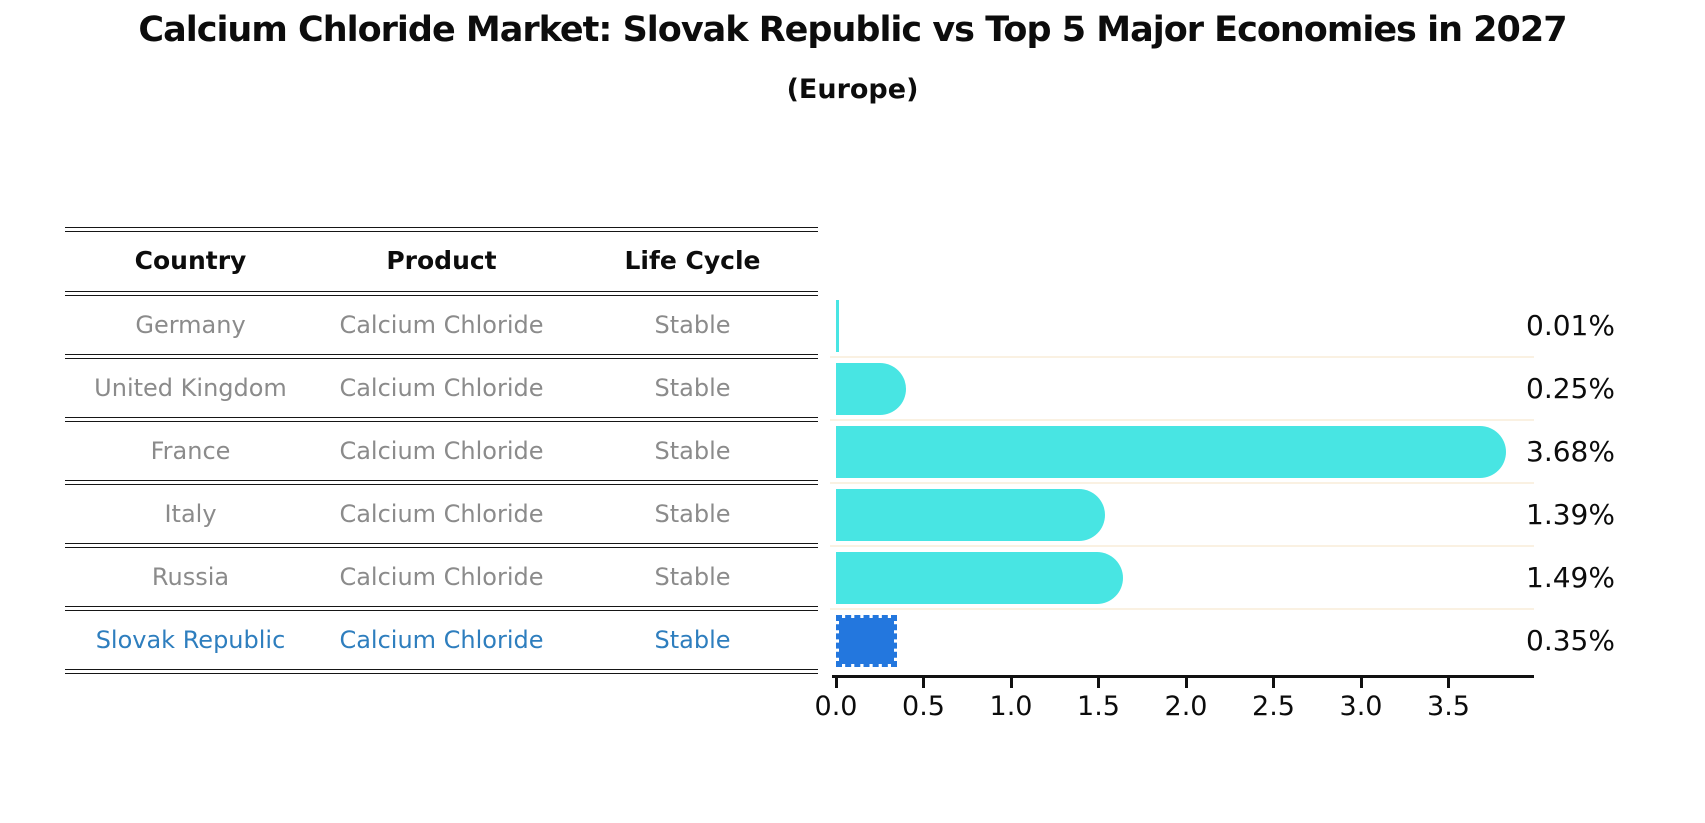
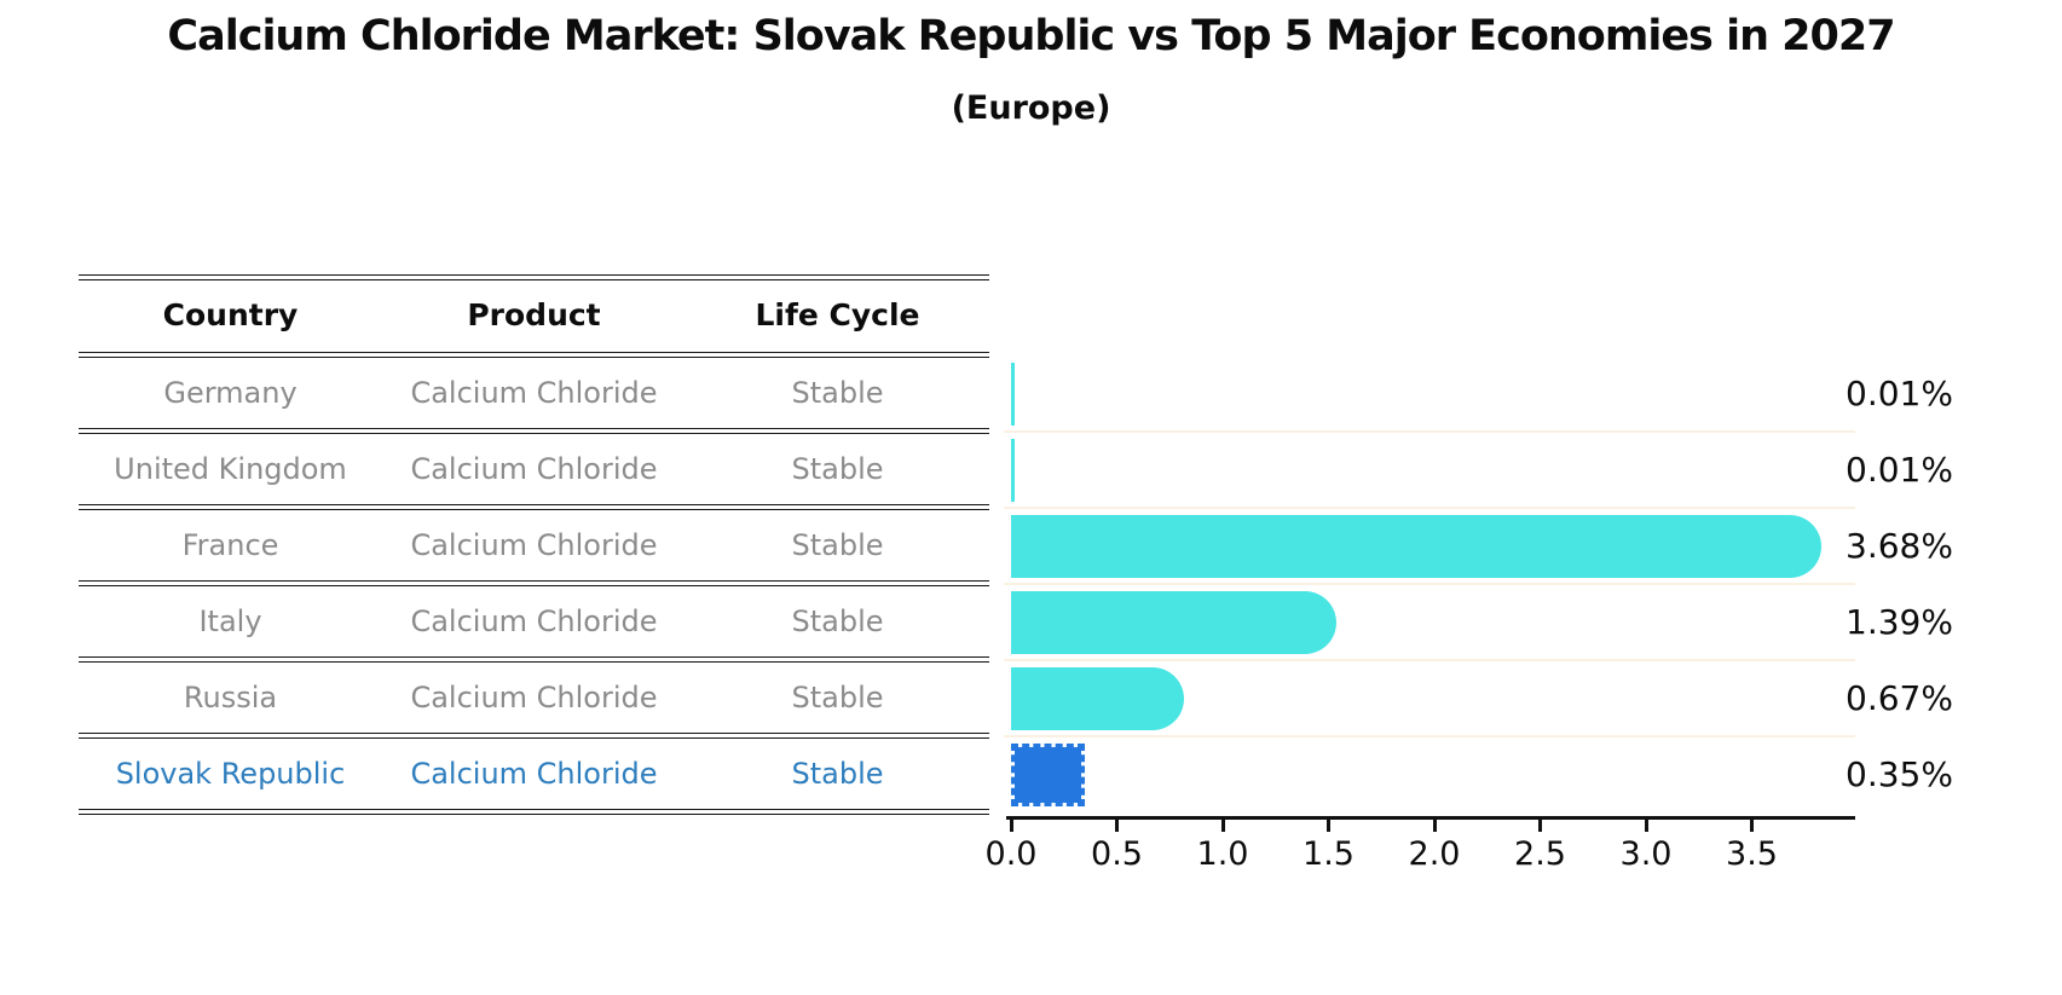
United Kingdom: 0.25% -> 0.01%
Russia: 1.49% -> 0.67%
